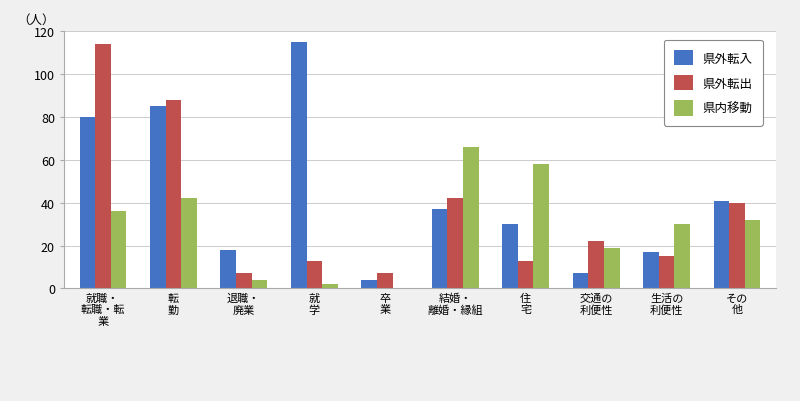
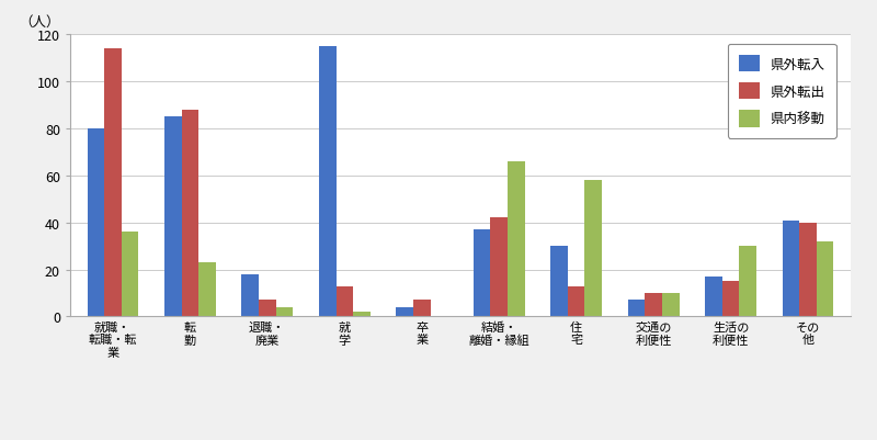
県内移動/転 勤: 42 -> 23
県外転出/交通の 利便性: 22 -> 10
県内移動/交通の 利便性: 19 -> 10
